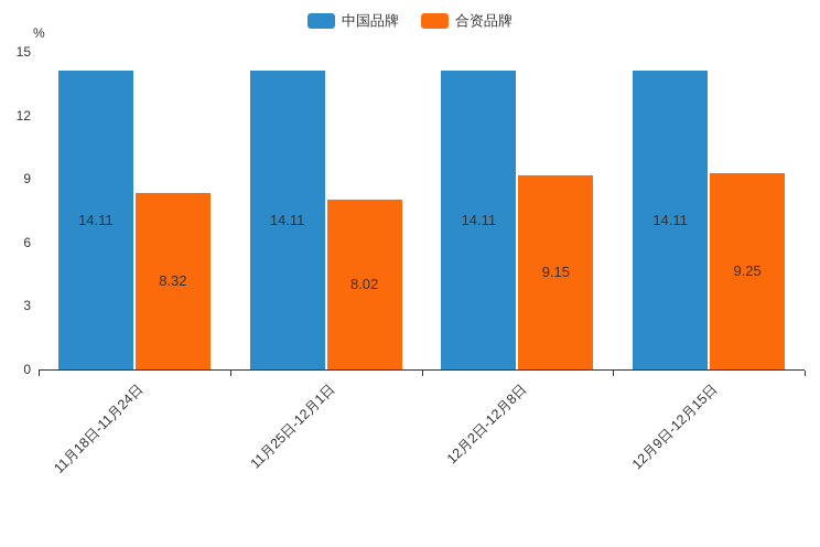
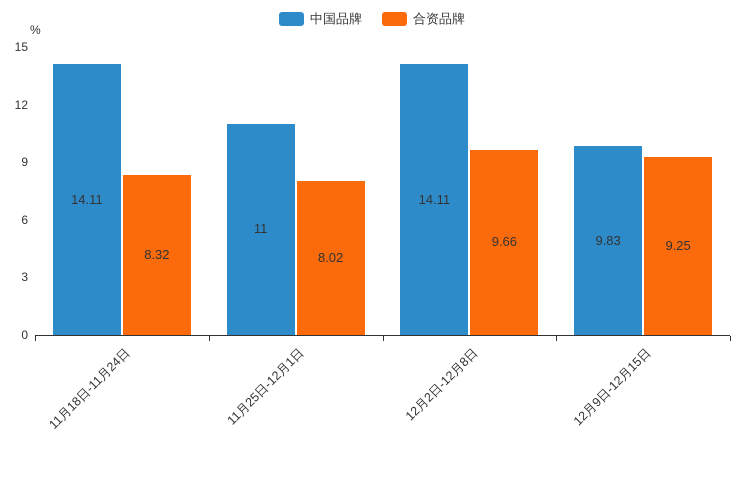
中国品牌/11月25日-12月1日: 14.11 -> 11
合资品牌/12月2日-12月8日: 9.15 -> 9.66
中国品牌/12月9日-12月15日: 14.11 -> 9.83
